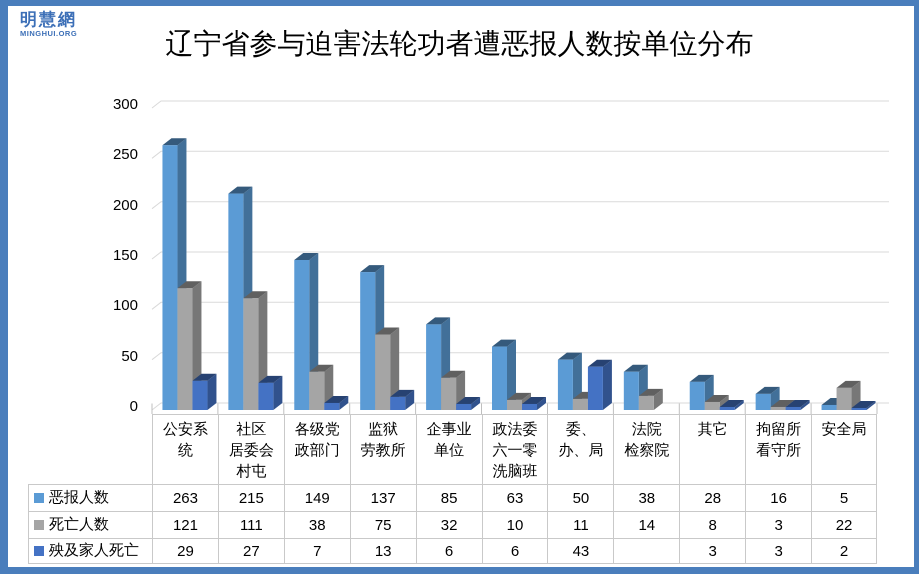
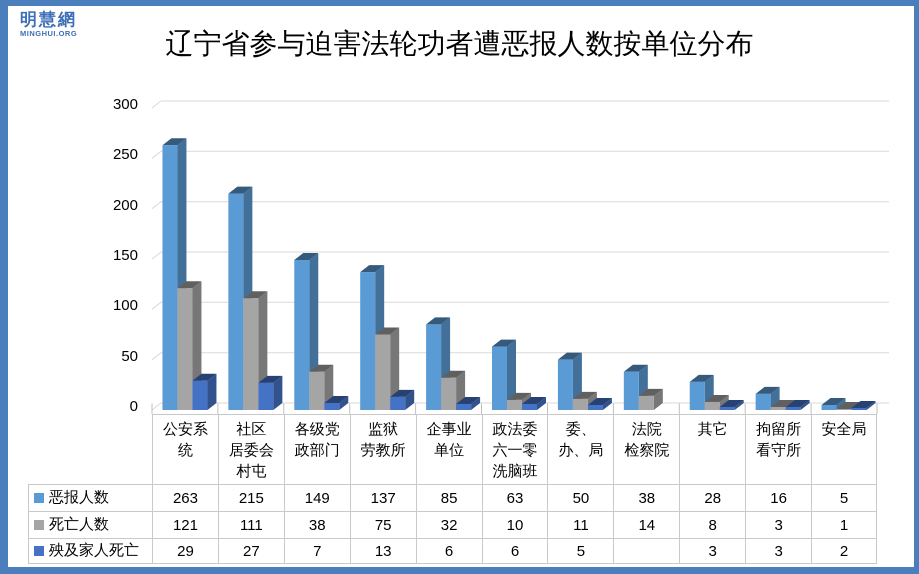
殃及家人死亡/委、 办、局: 43 -> 5
死亡人数/安全局: 22 -> 1
